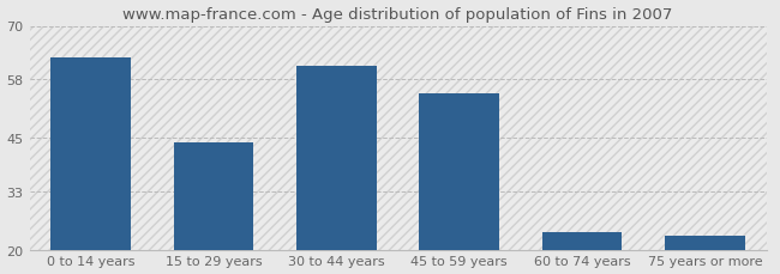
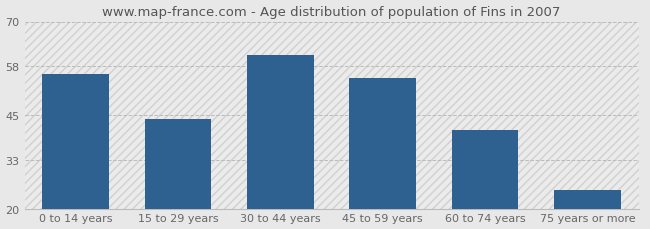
0 to 14 years: 63 -> 56
60 to 74 years: 24 -> 41
75 years or more: 23 -> 25
